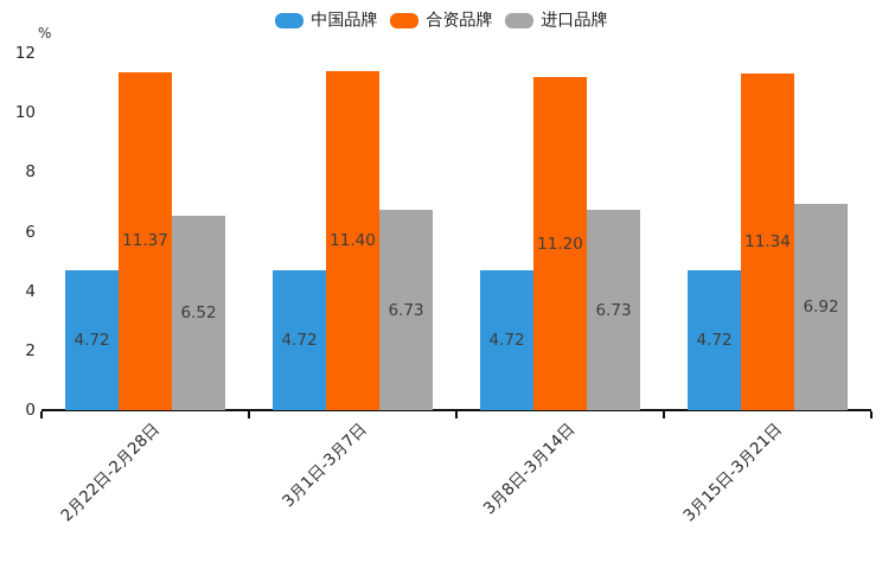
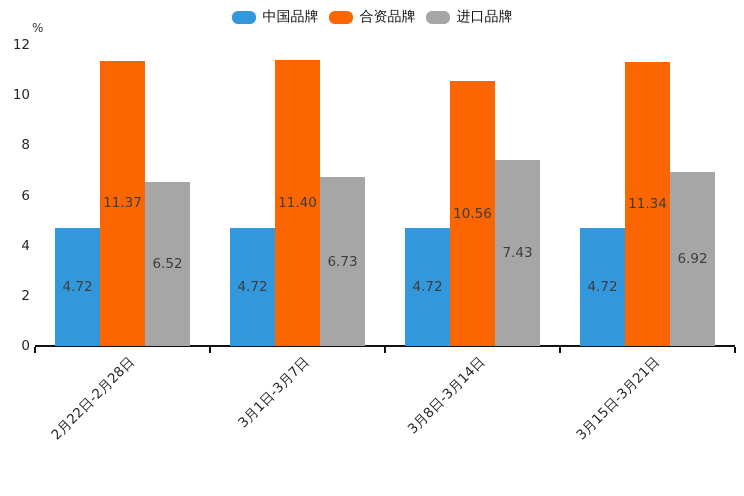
合资品牌/3月8日-3月14日: 11.20 -> 10.56
进口品牌/3月8日-3月14日: 6.73 -> 7.43
